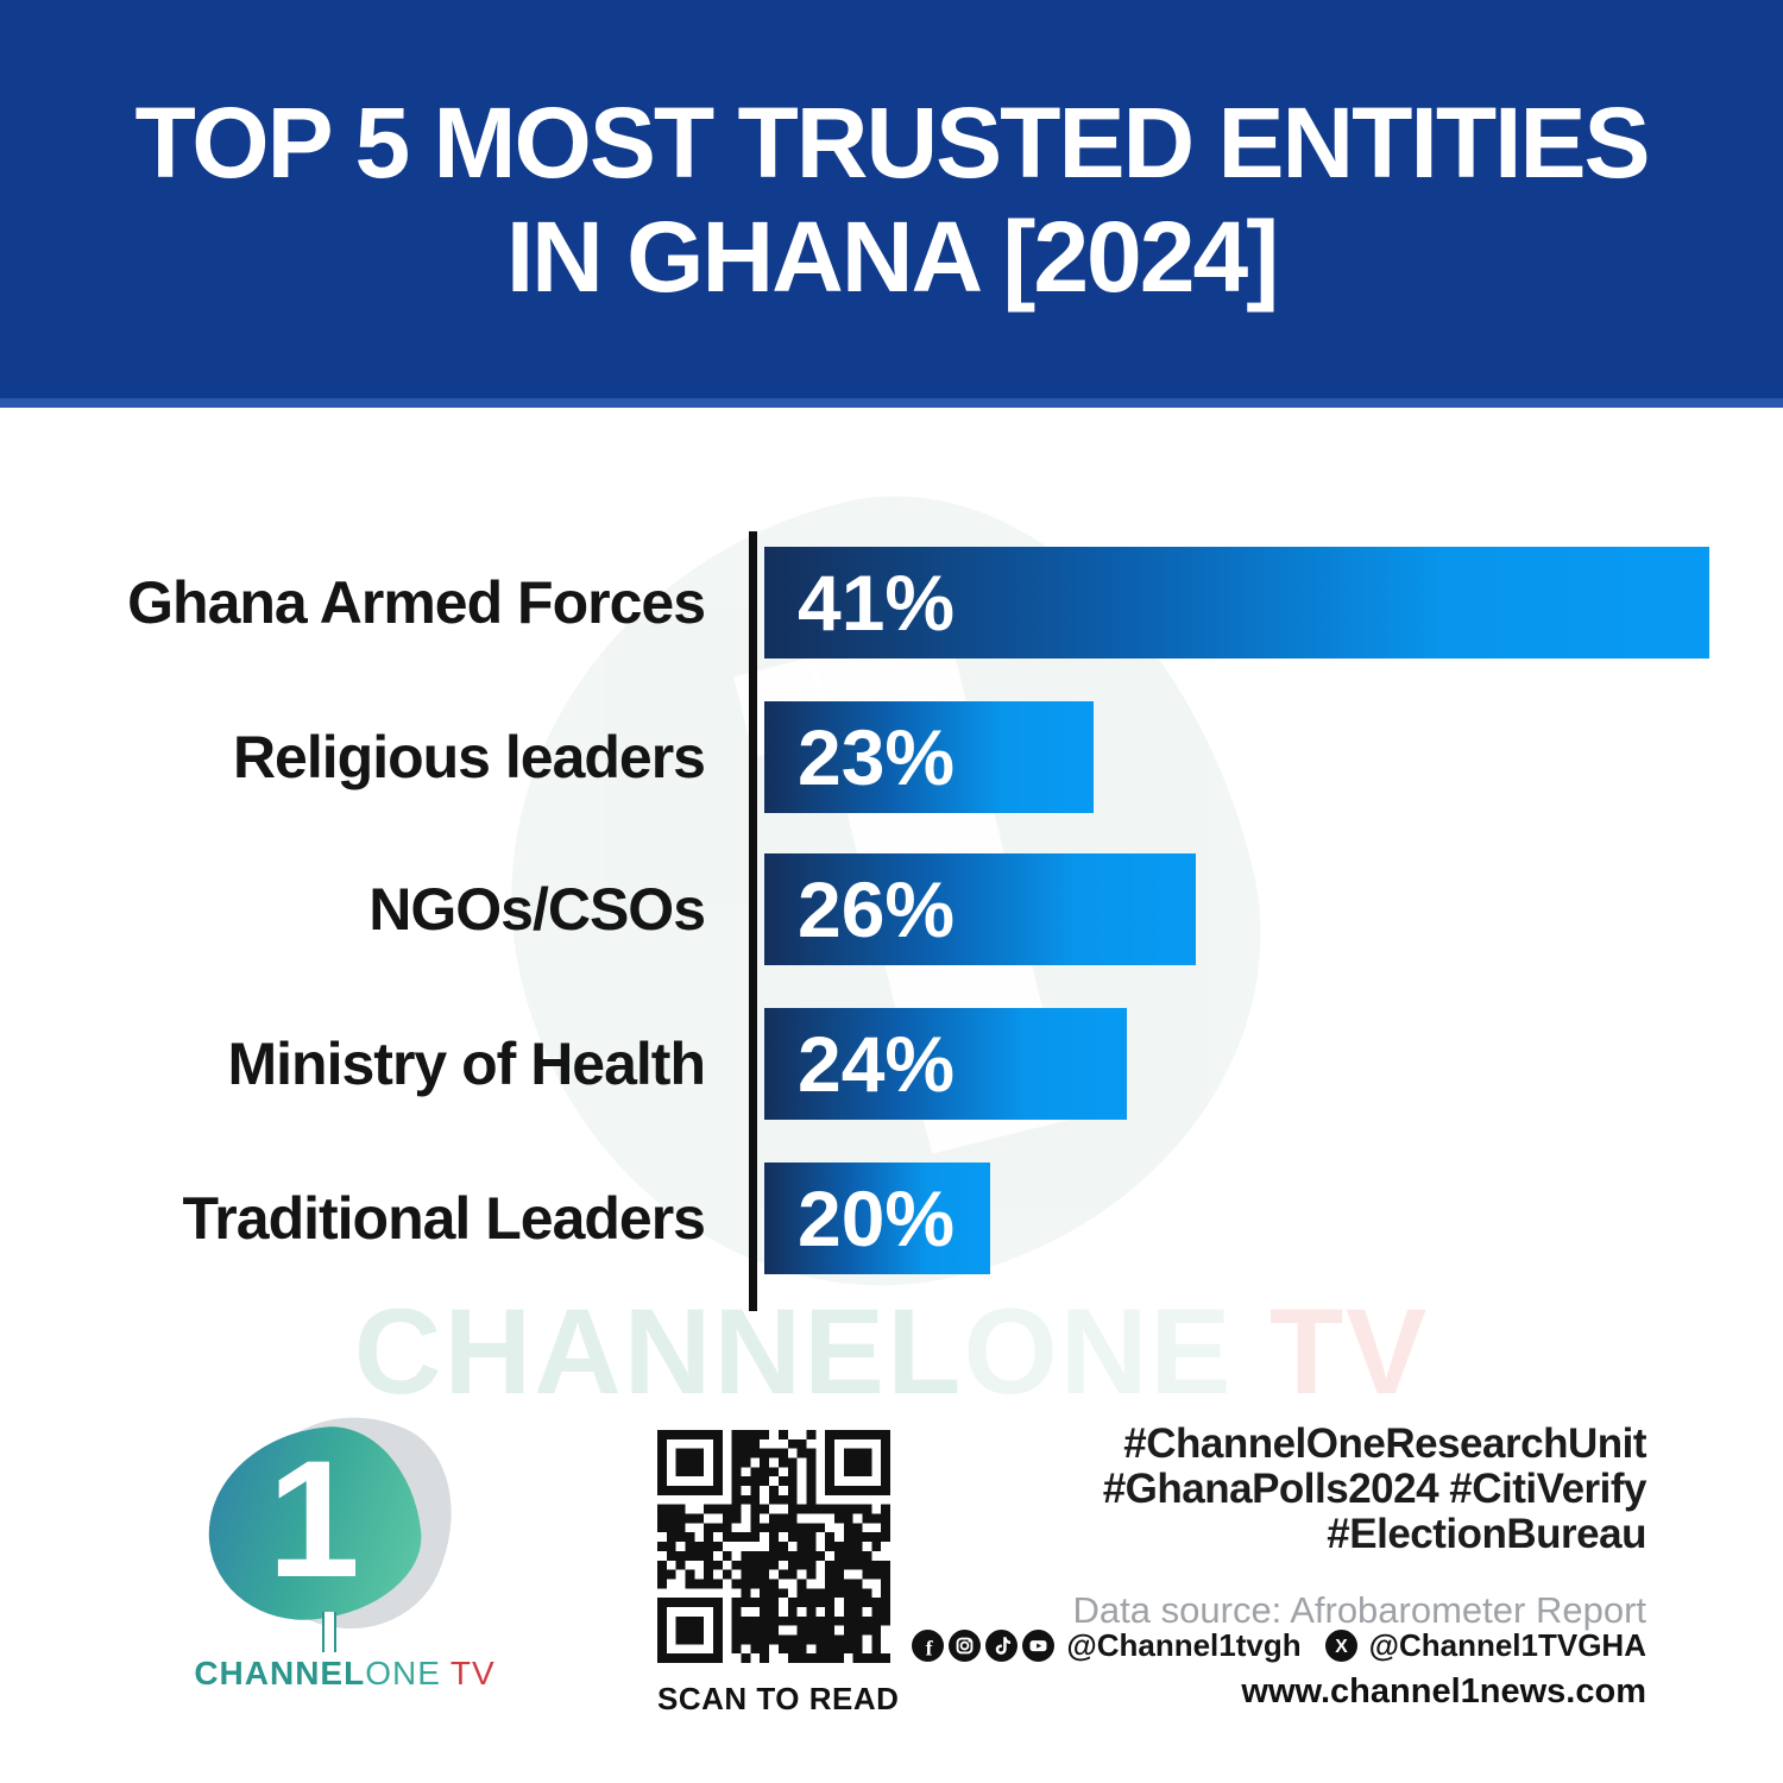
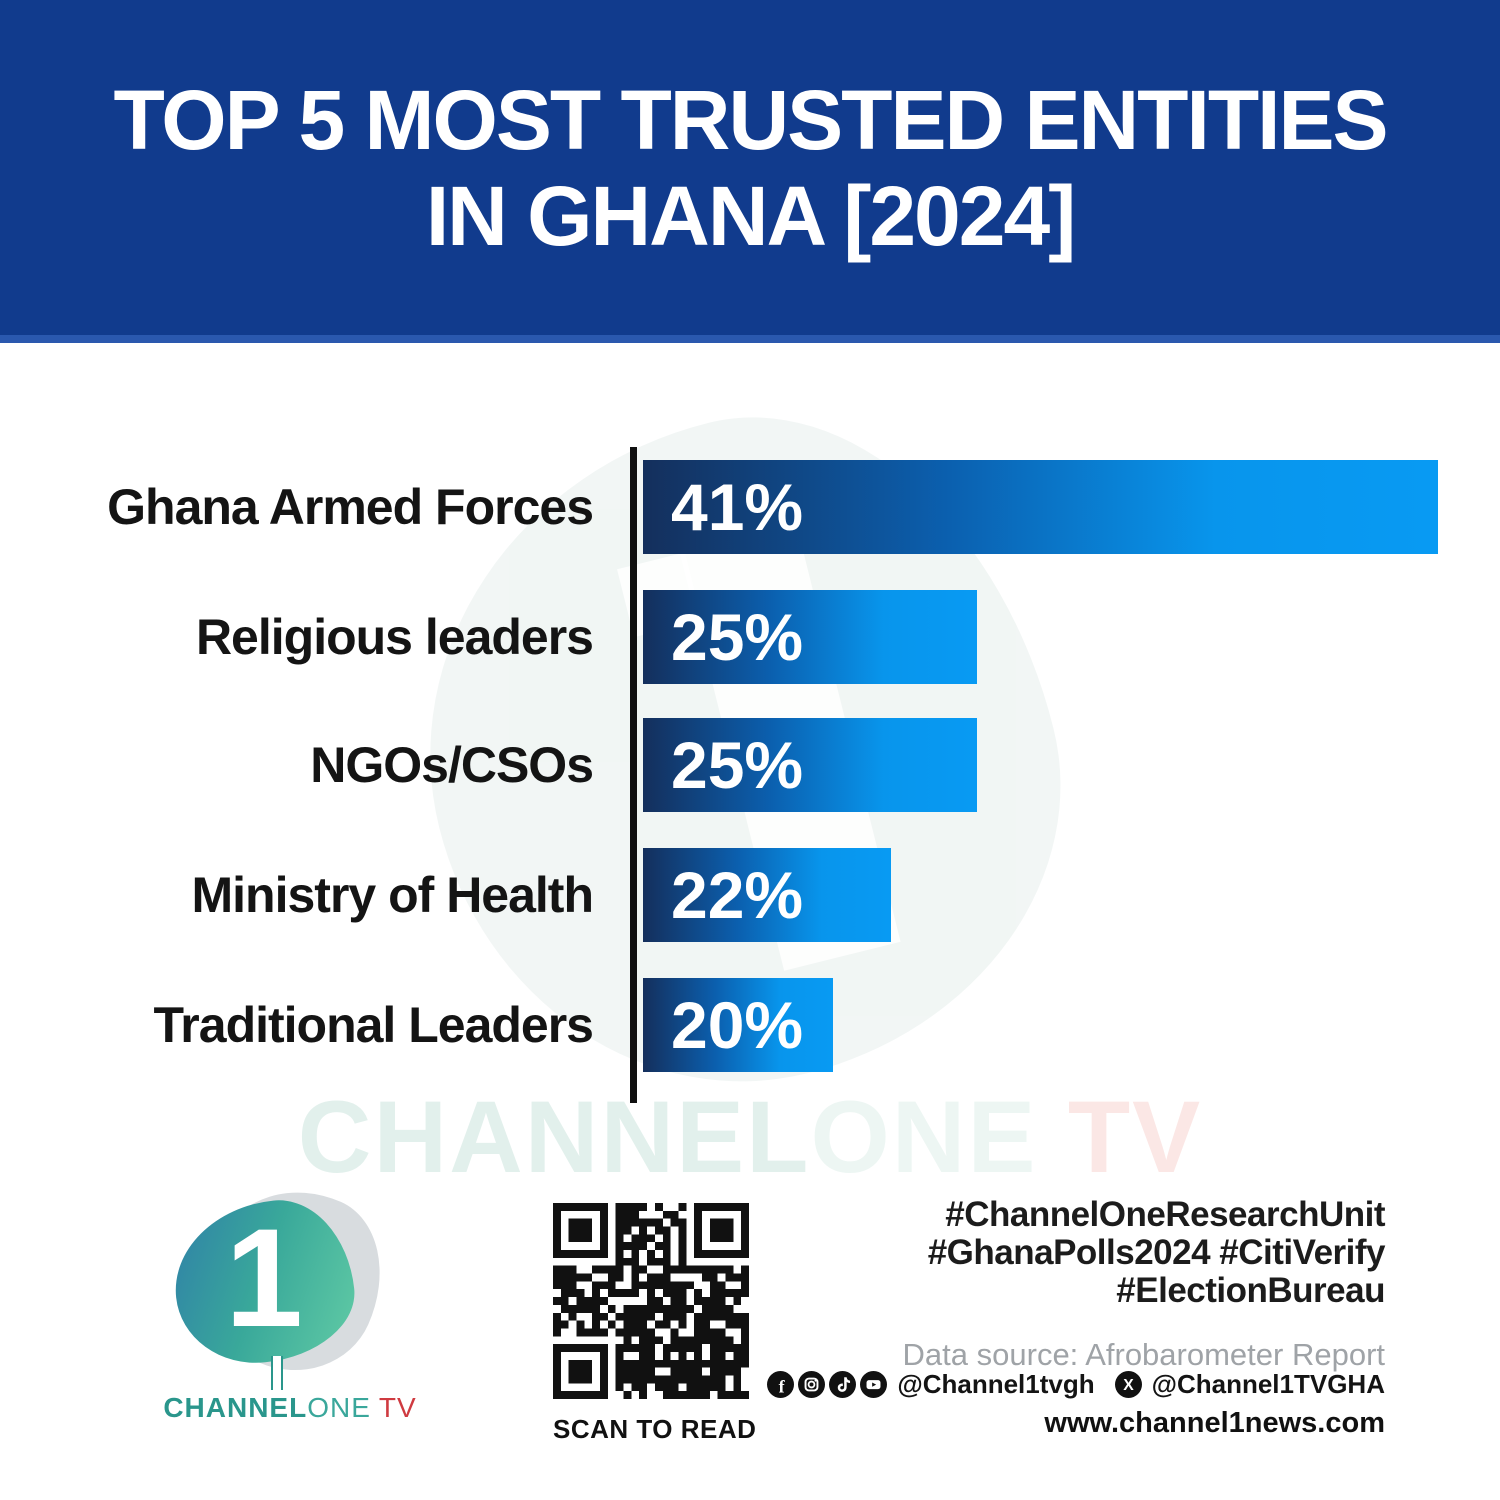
Religious leaders: 23% -> 25%
NGOs/CSOs: 26% -> 25%
Ministry of Health: 24% -> 22%
